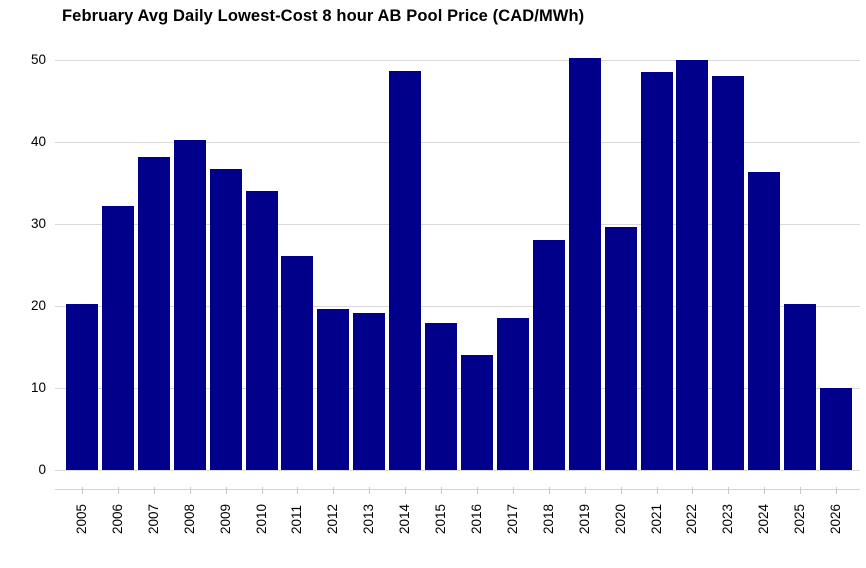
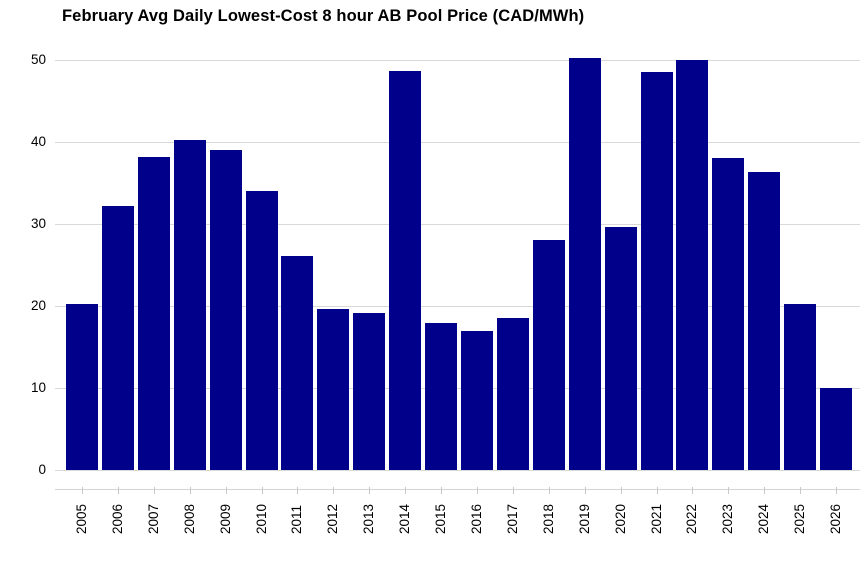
2009: 37 -> 39
2016: 14 -> 17
2023: 48 -> 38
